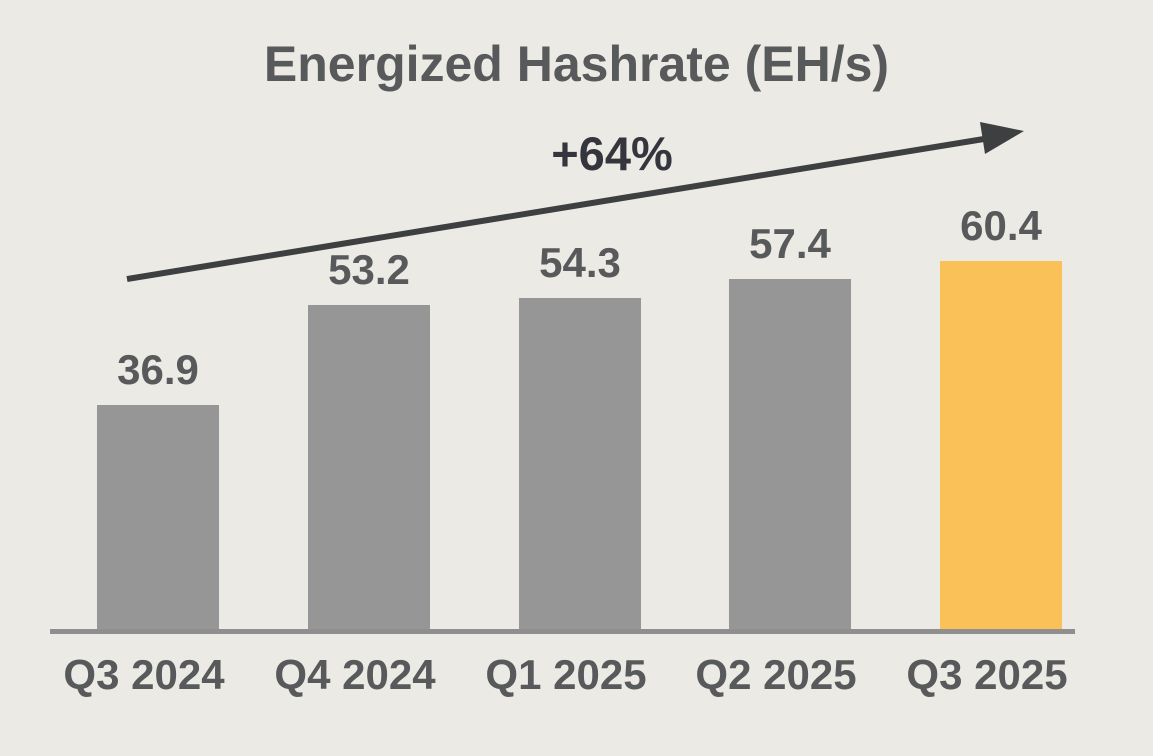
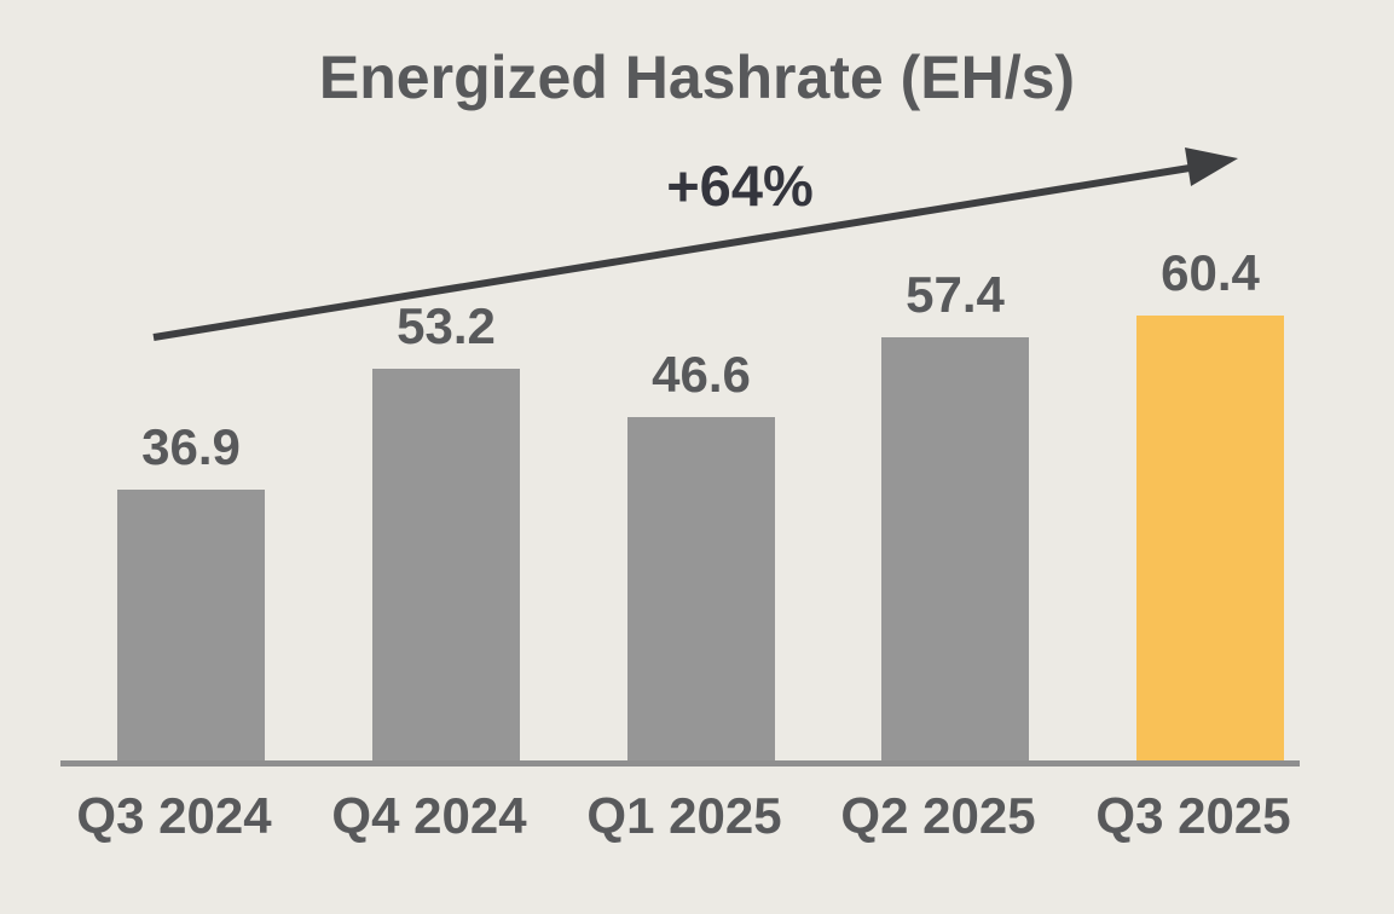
Q1 2025: 54.3 -> 46.6
